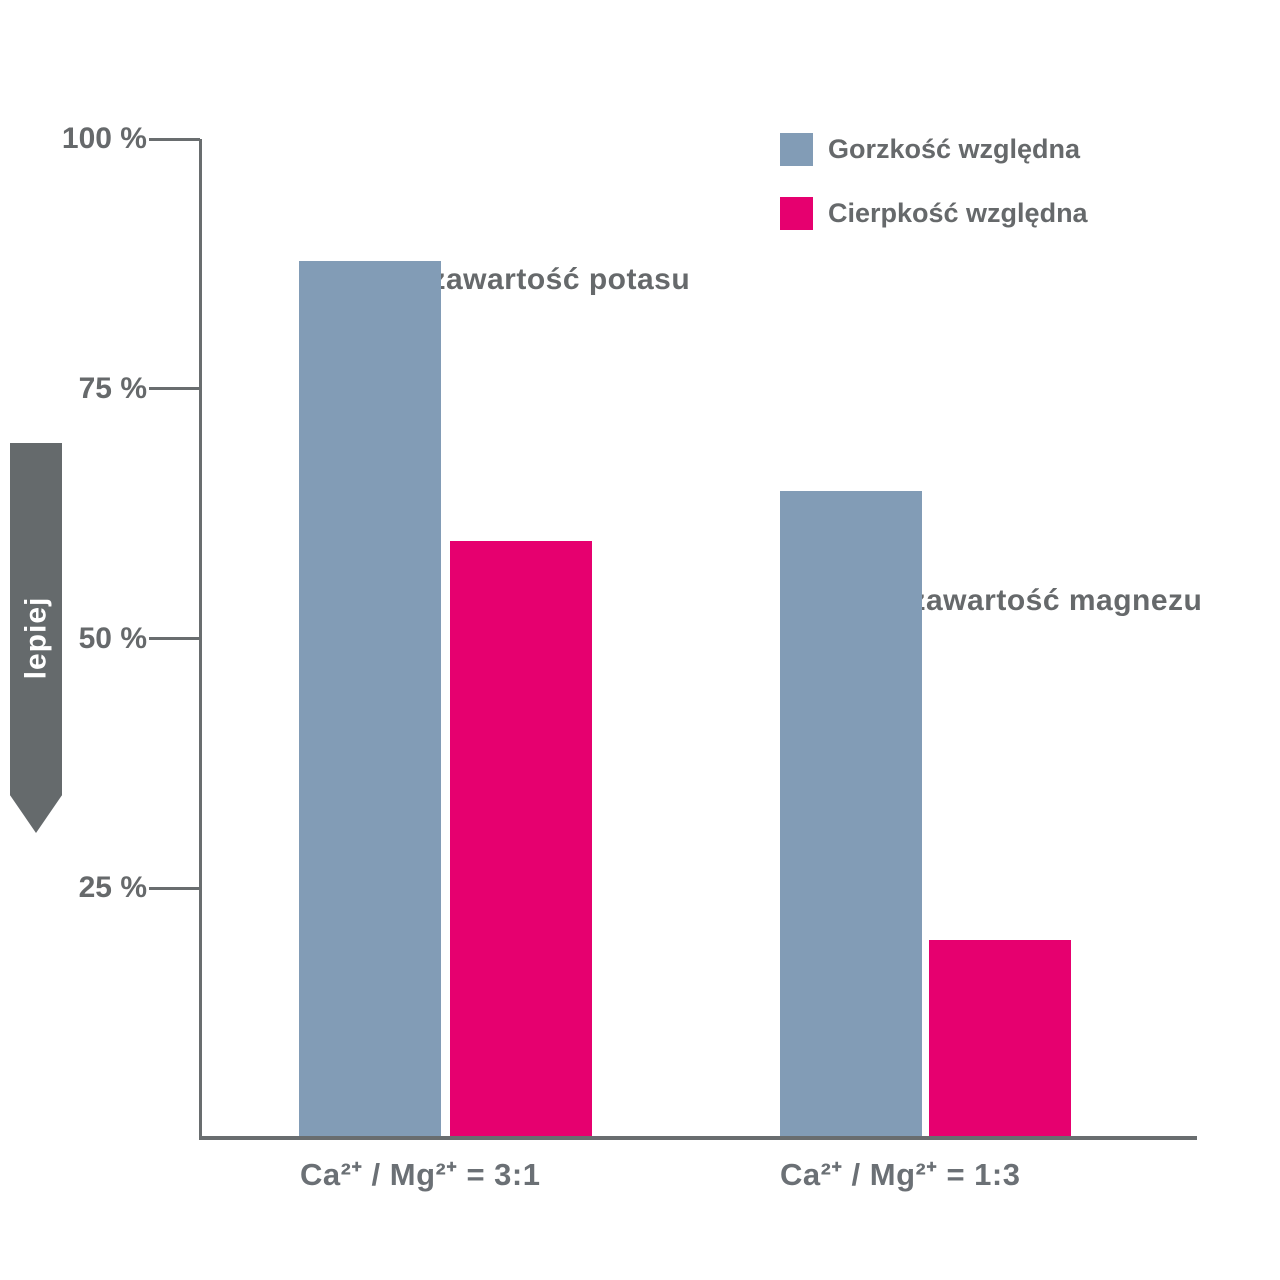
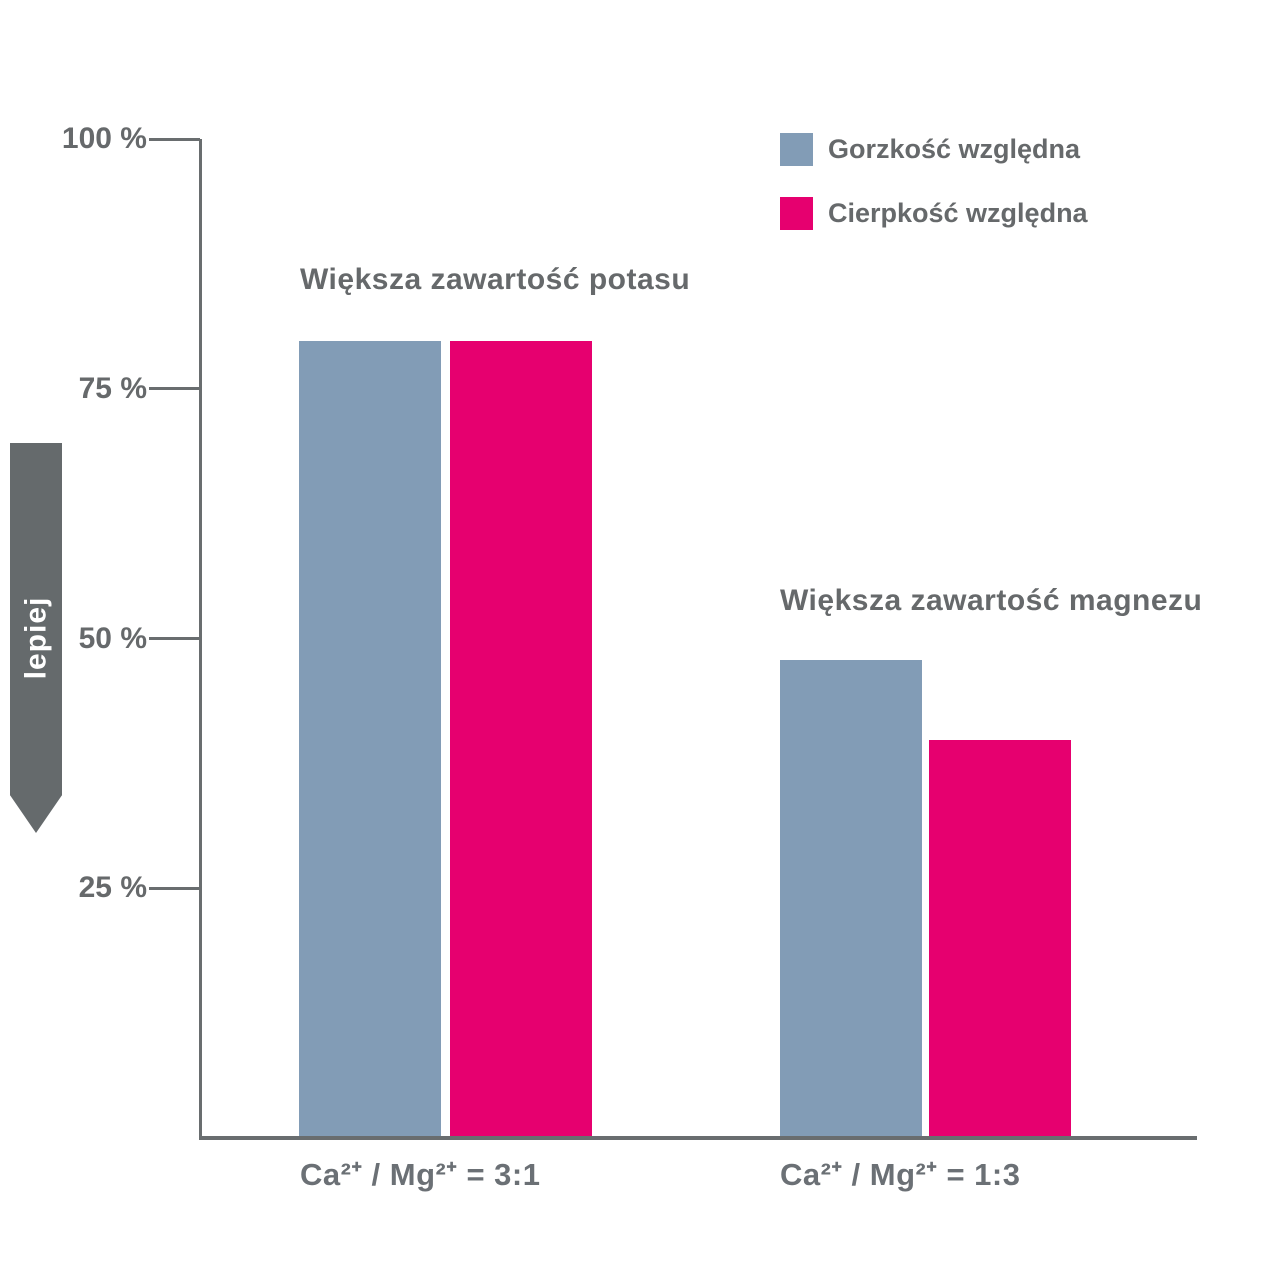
Gorzkość względna/Ca²⁺ / Mg²⁺ = 3:1: 88% -> 80%
Cierpkość względna/Ca²⁺ / Mg²⁺ = 3:1: 60% -> 80%
Gorzkość względna/Ca²⁺ / Mg²⁺ = 1:3: 65% -> 48%
Cierpkość względna/Ca²⁺ / Mg²⁺ = 1:3: 20% -> 40%
